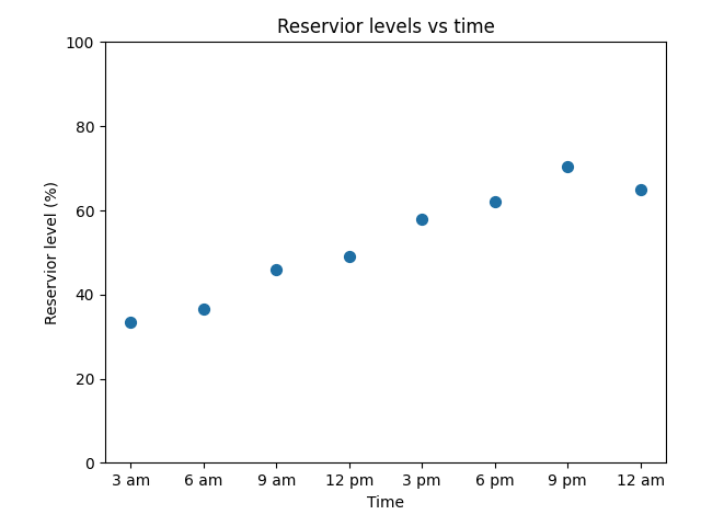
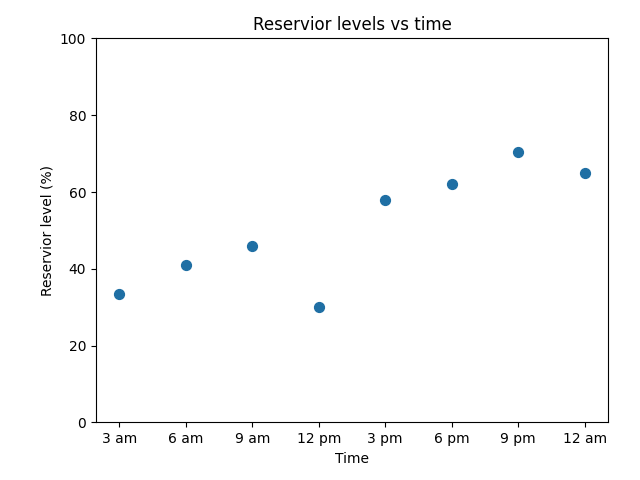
6 am: 36.5 -> 41.0
12 pm: 49.0 -> 30.0
